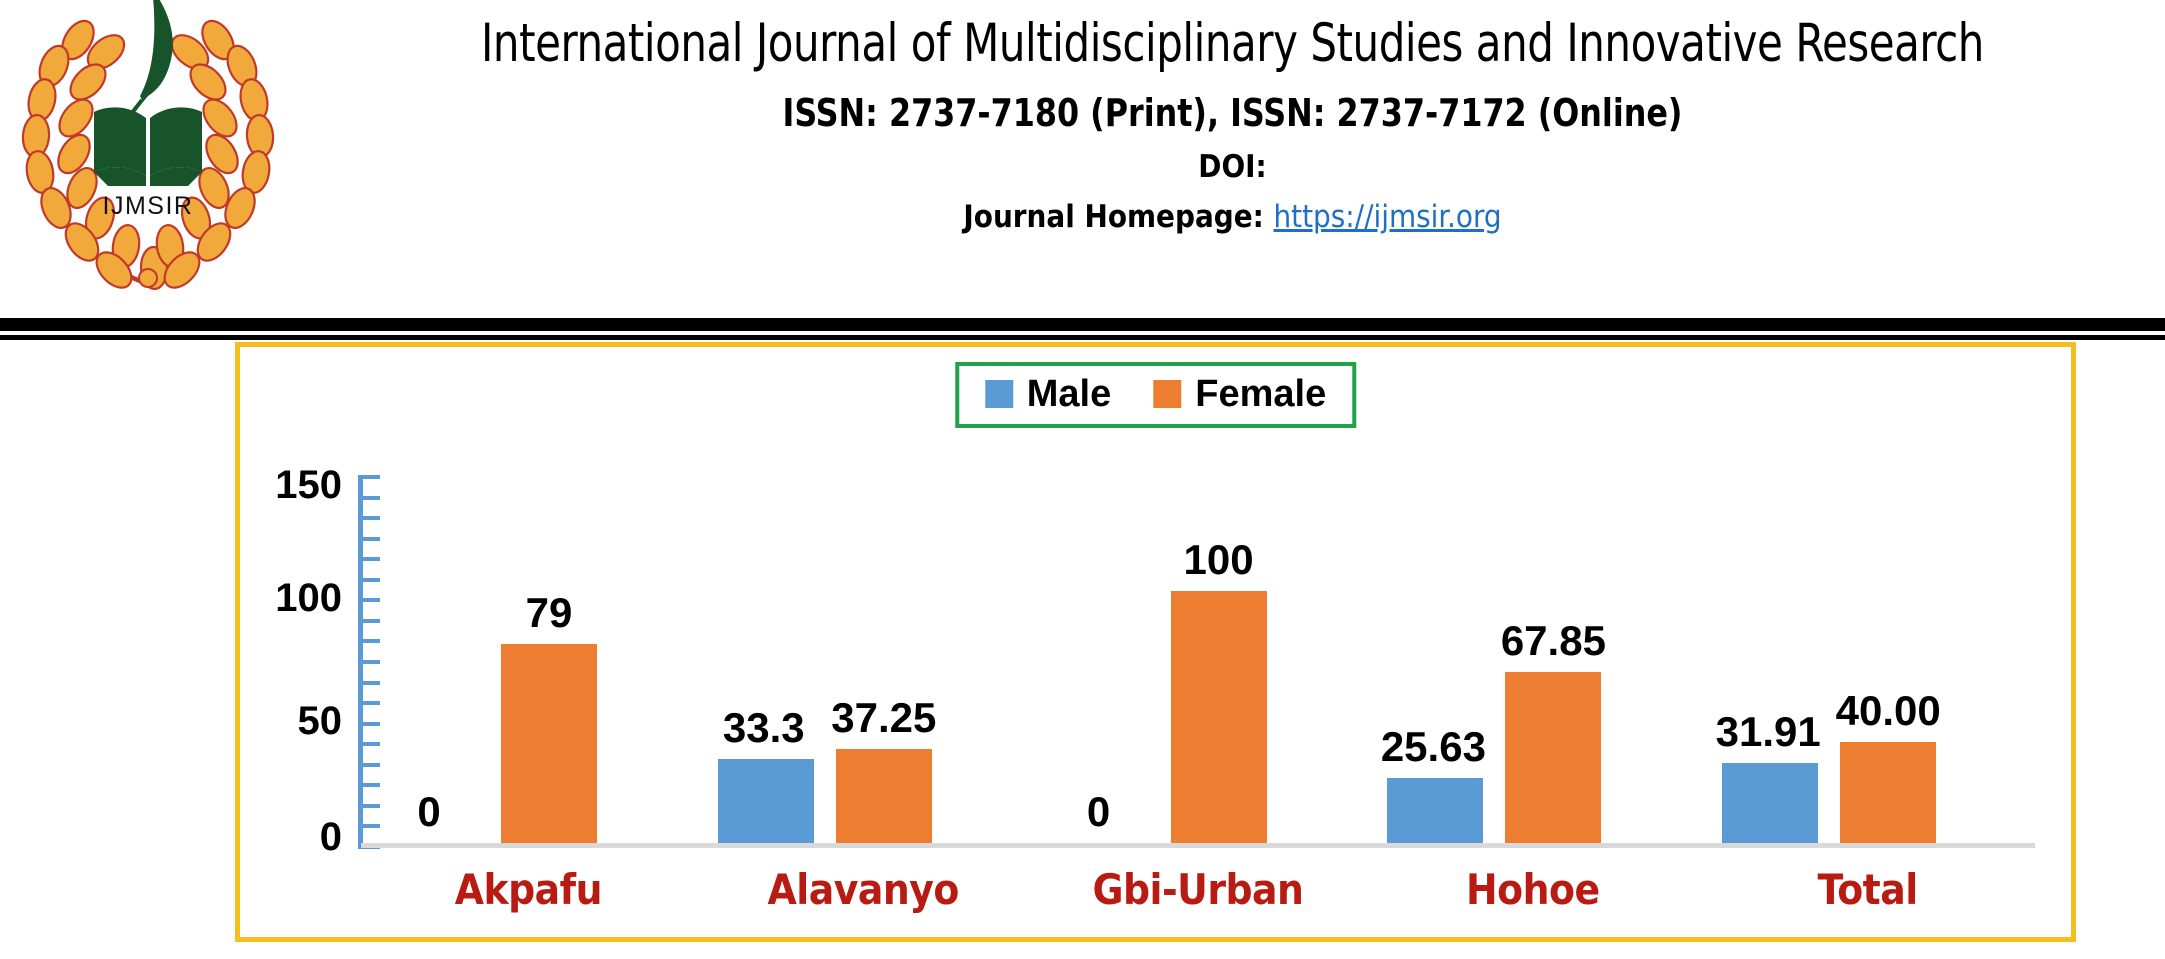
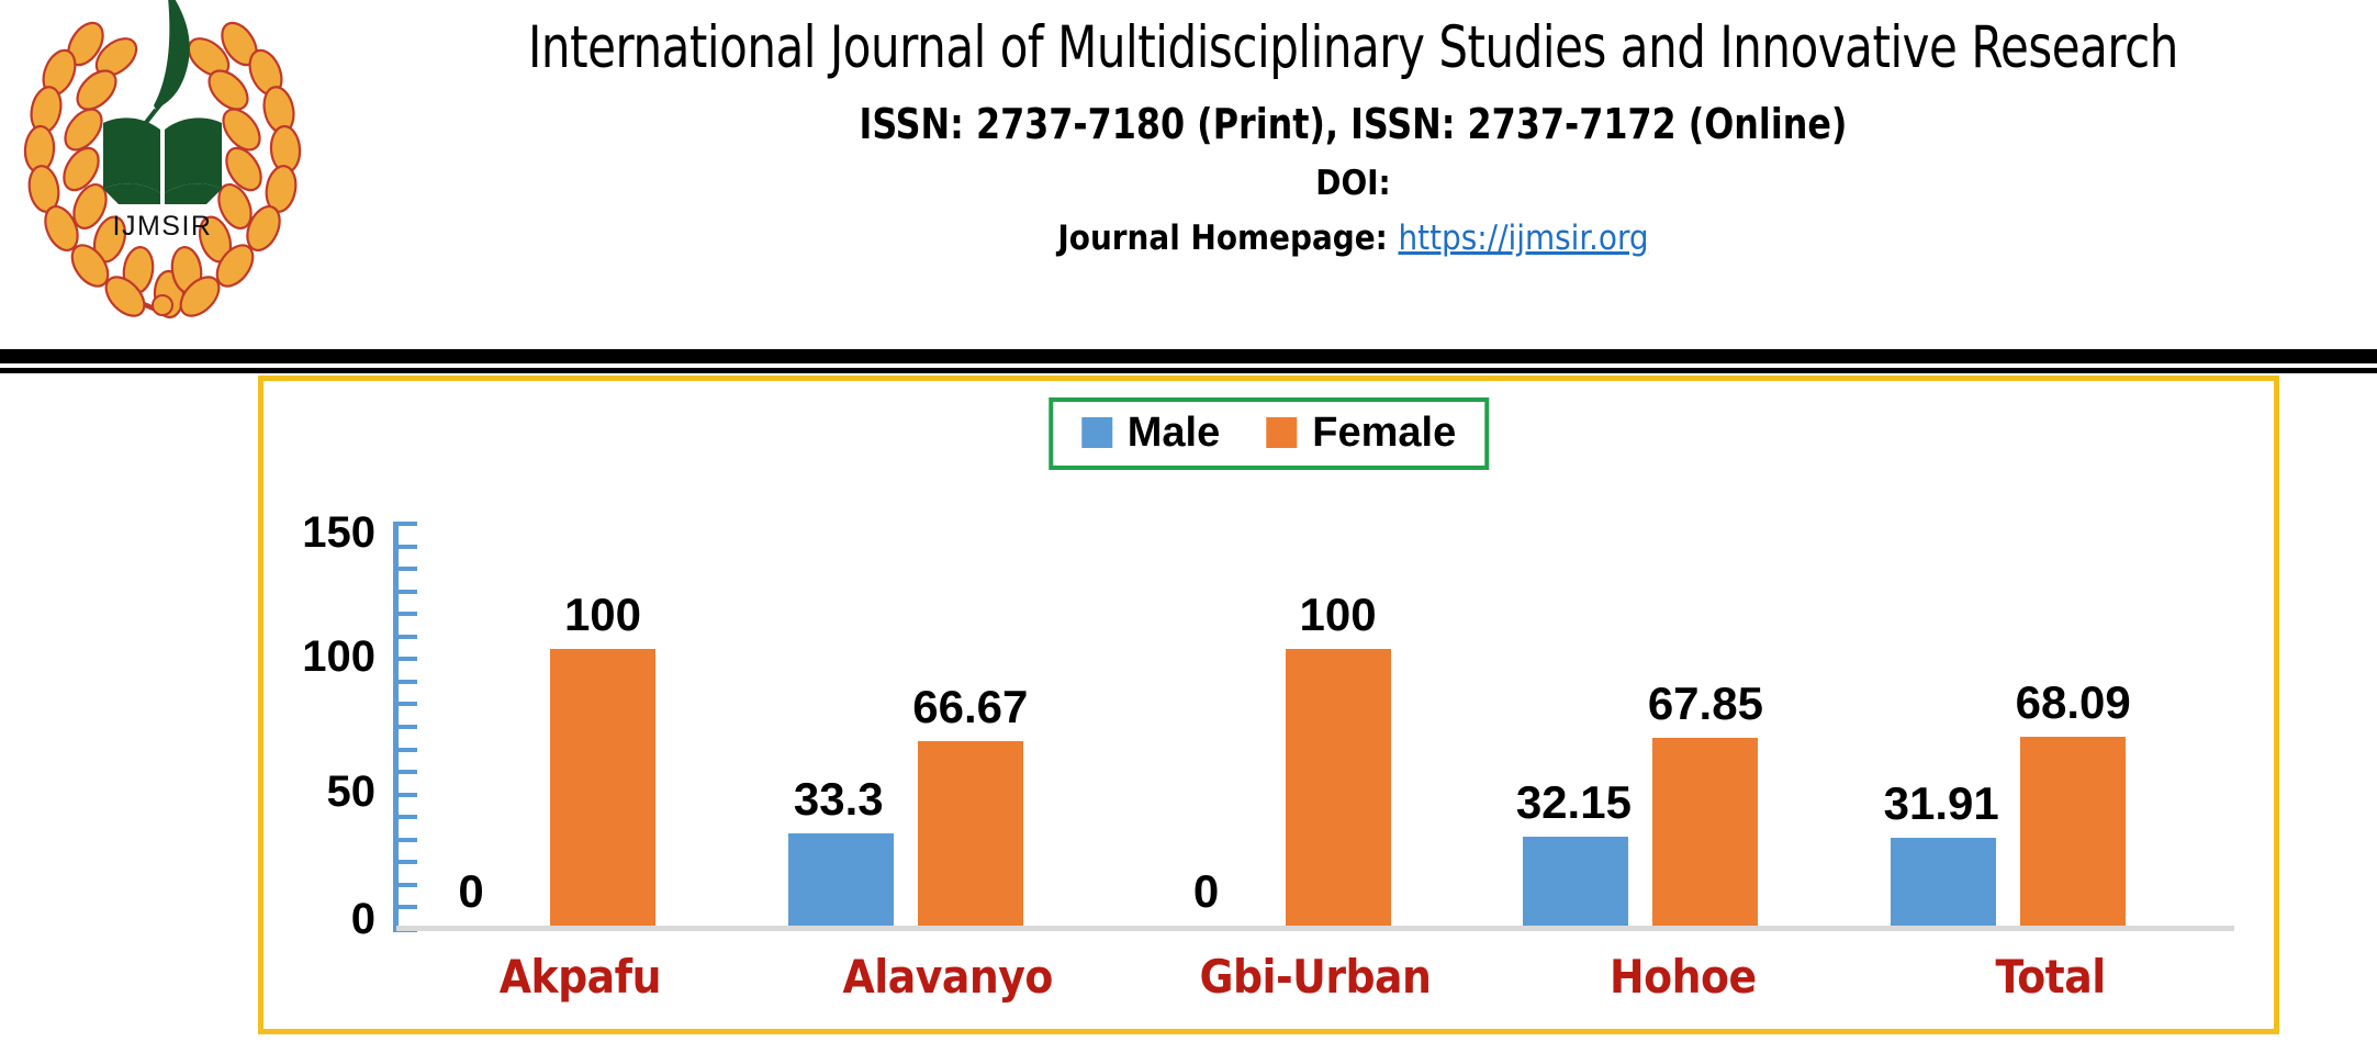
Female/Akpafu: 79 -> 100
Female/Alavanyo: 37.25 -> 66.67
Male/Hohoe: 25.63 -> 32.15
Female/Total: 40.00 -> 68.09
